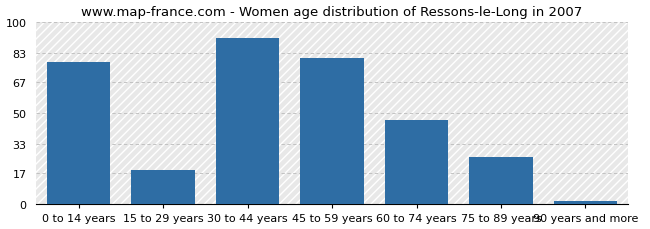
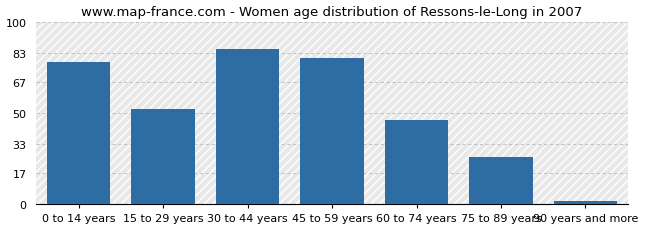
15 to 29 years: 19 -> 52
30 to 44 years: 91 -> 85
